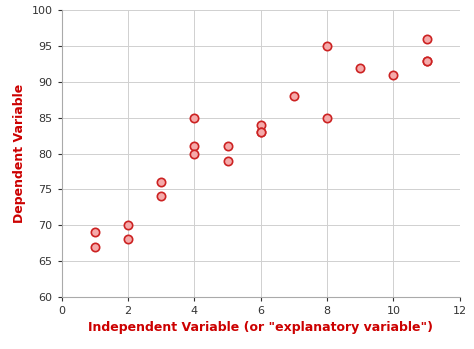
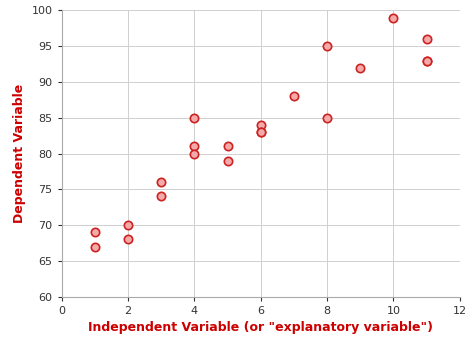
10: 91 -> 99
